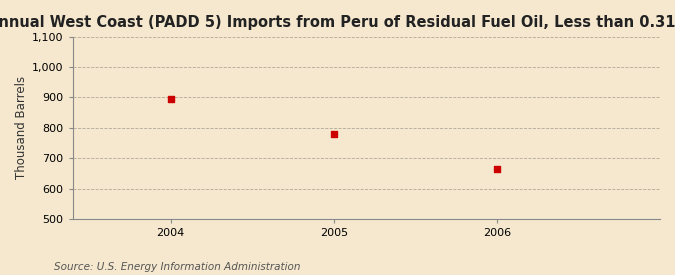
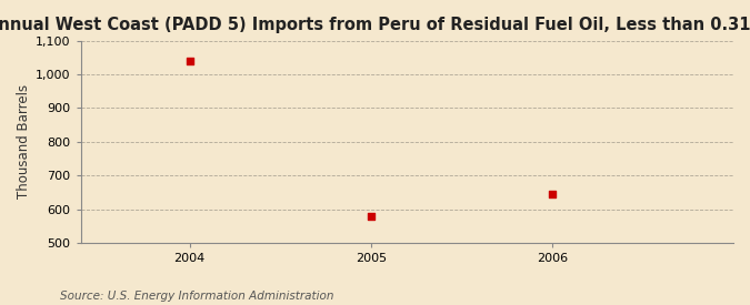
2004: 895 -> 1,040
2005: 780 -> 580
2006: 665 -> 645
